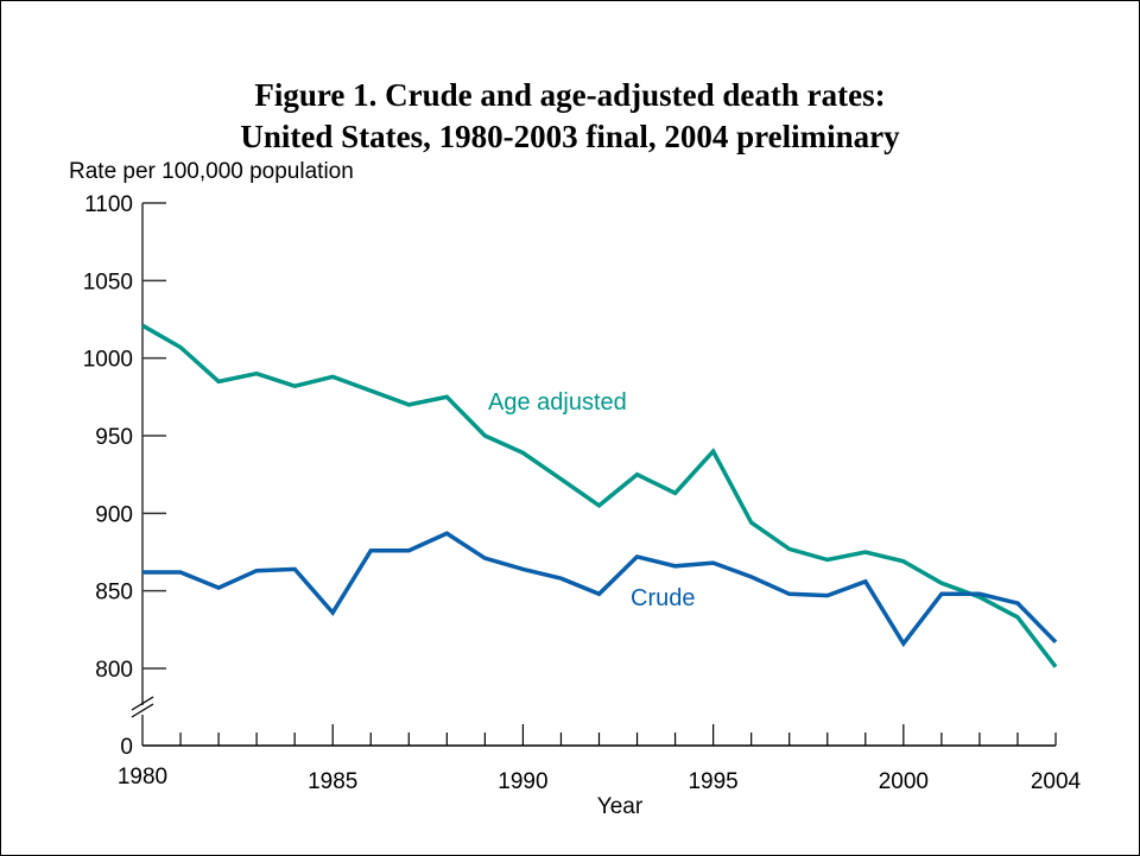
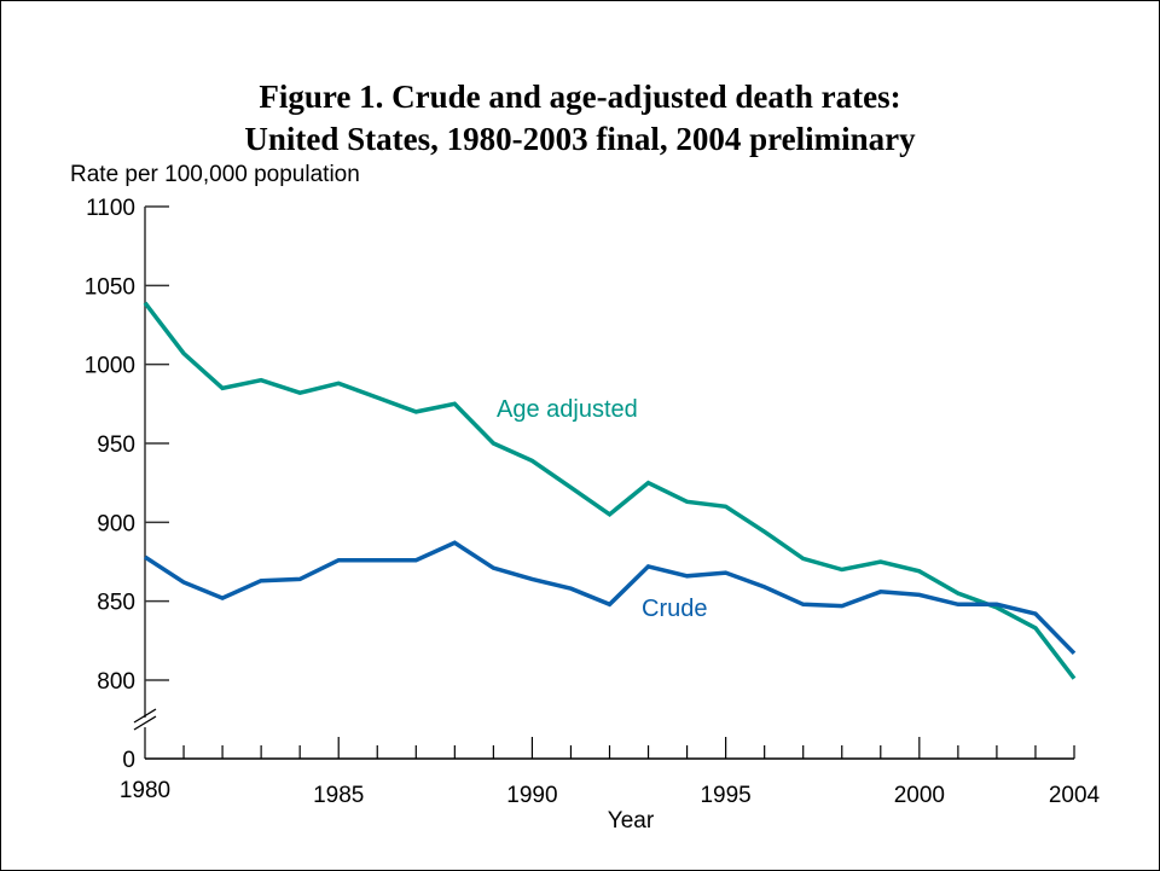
Age adjusted/1980: 1021 -> 1039
Crude/1980: 862 -> 878
Crude/1985: 836 -> 876
Age adjusted/1995: 940 -> 910
Crude/2000: 816 -> 854
